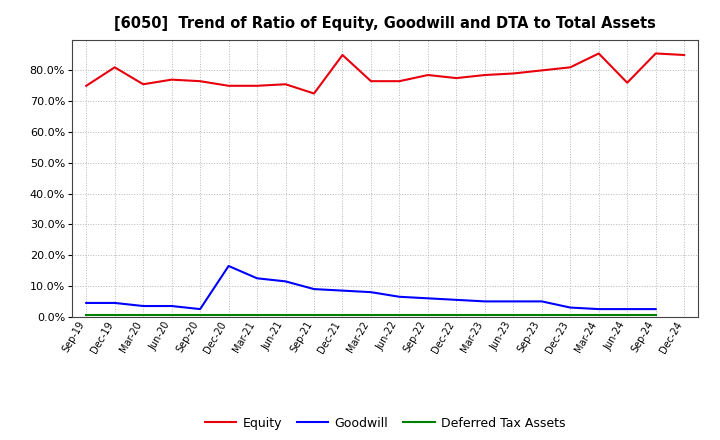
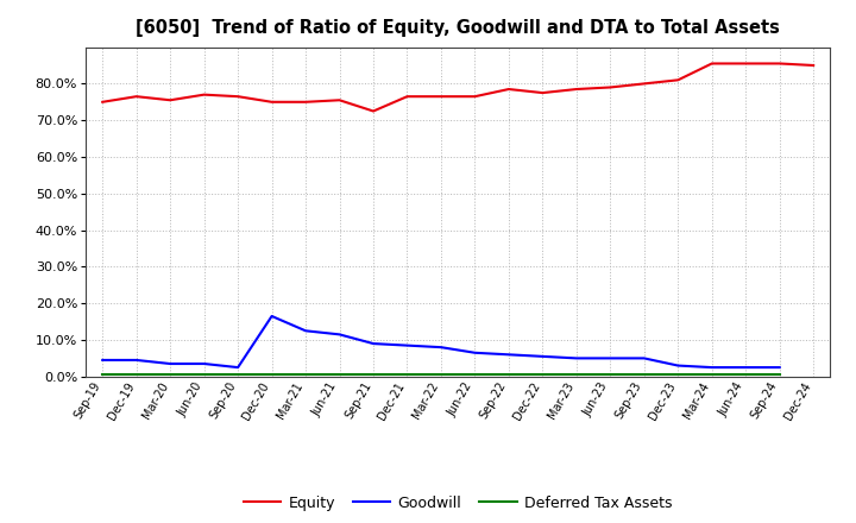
Equity/Dec-19: 81.0% -> 76.5%
Equity/Dec-21: 85.0% -> 76.5%
Equity/Jun-24: 76.0% -> 85.5%
